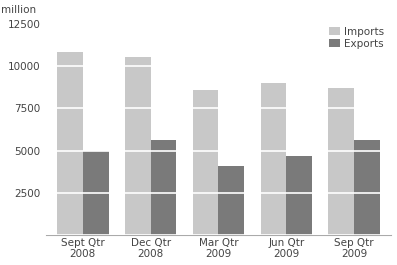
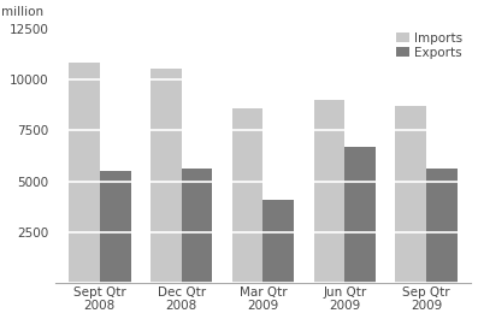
Exports/Sept Qtr 2008: 5000 -> 5500
Exports/Jun Qtr 2009: 4700 -> 6700
